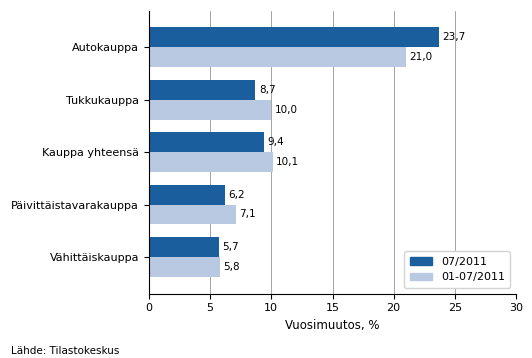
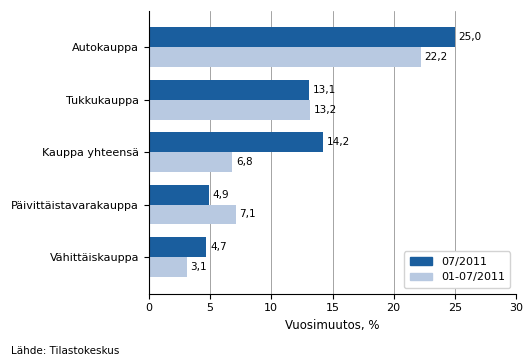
07/2011/Autokauppa: 23,7 -> 25,0
01-07/2011/Autokauppa: 21,0 -> 22,2
07/2011/Tukkukauppa: 8,7 -> 13,1
01-07/2011/Tukkukauppa: 10,0 -> 13,2
07/2011/Kauppa yhteensä: 9,4 -> 14,2
01-07/2011/Kauppa yhteensä: 10,1 -> 6,8
07/2011/Päivittäistavarakauppa: 6,2 -> 4,9
07/2011/Vähittäiskauppa: 5,7 -> 4,7
01-07/2011/Vähittäiskauppa: 5,8 -> 3,1
